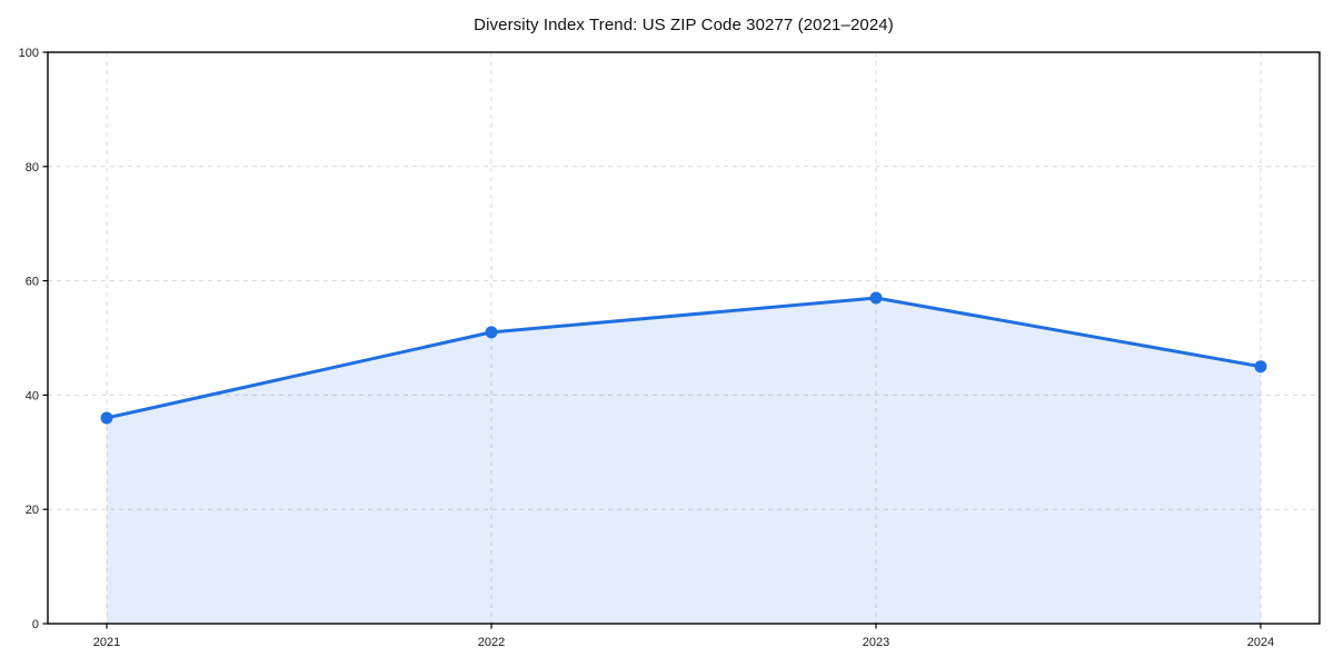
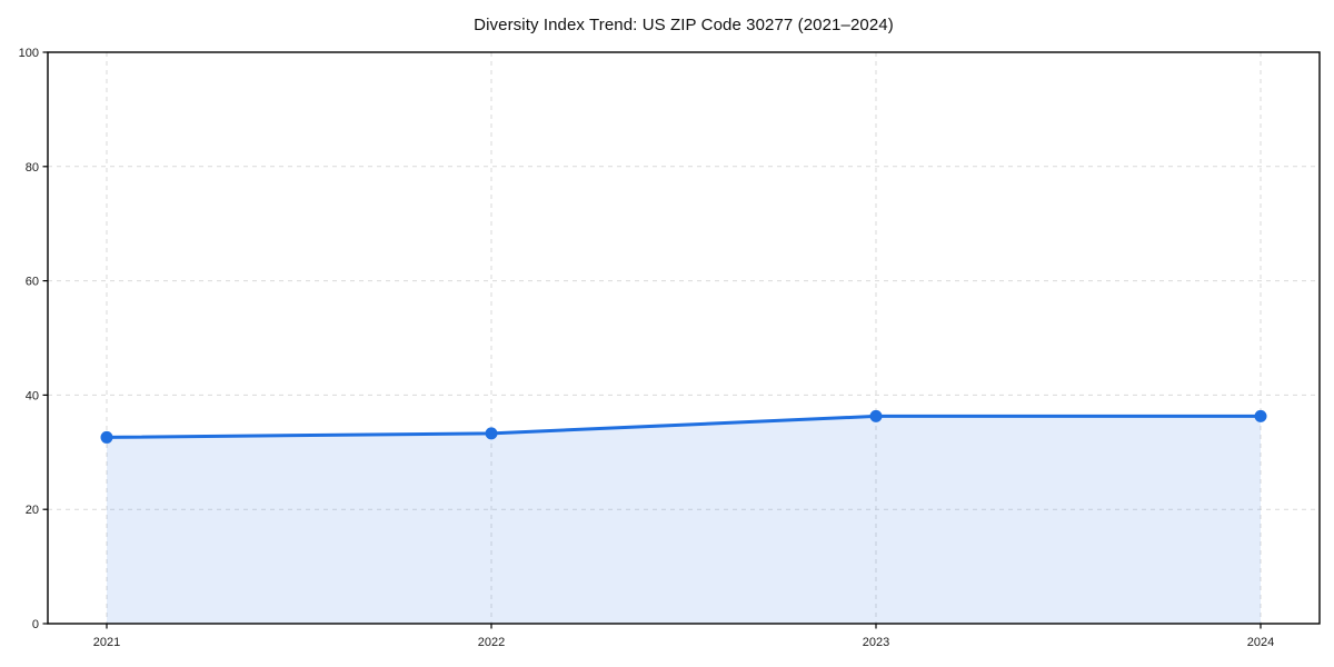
2021: 36 -> 33
2022: 51 -> 33
2023: 57 -> 36
2024: 45 -> 36
